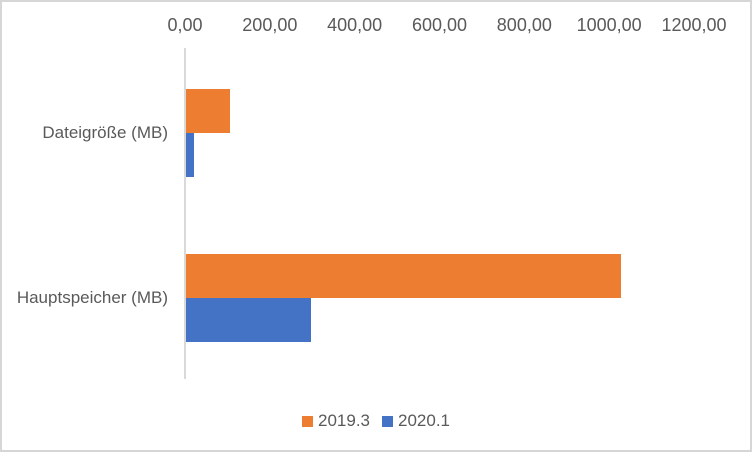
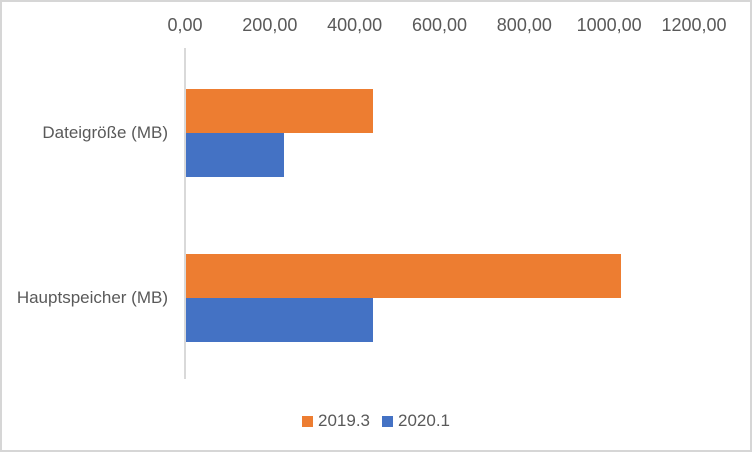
2019.3/Dateigröße (MB): 100 -> 440
2020.1/Dateigröße (MB): 20 -> 230
2020.1/Hauptspeicher (MB): 300 -> 440
